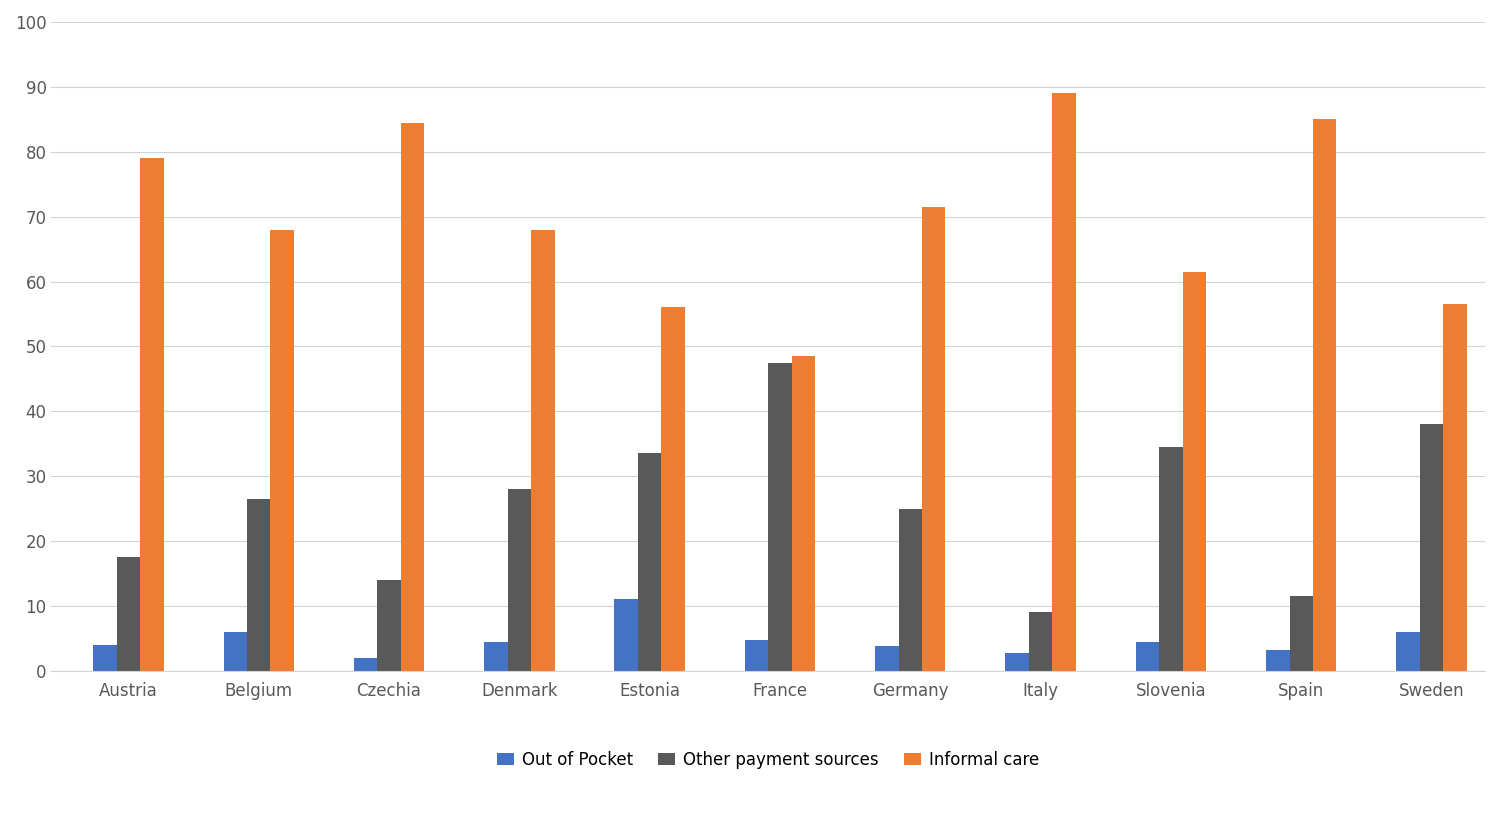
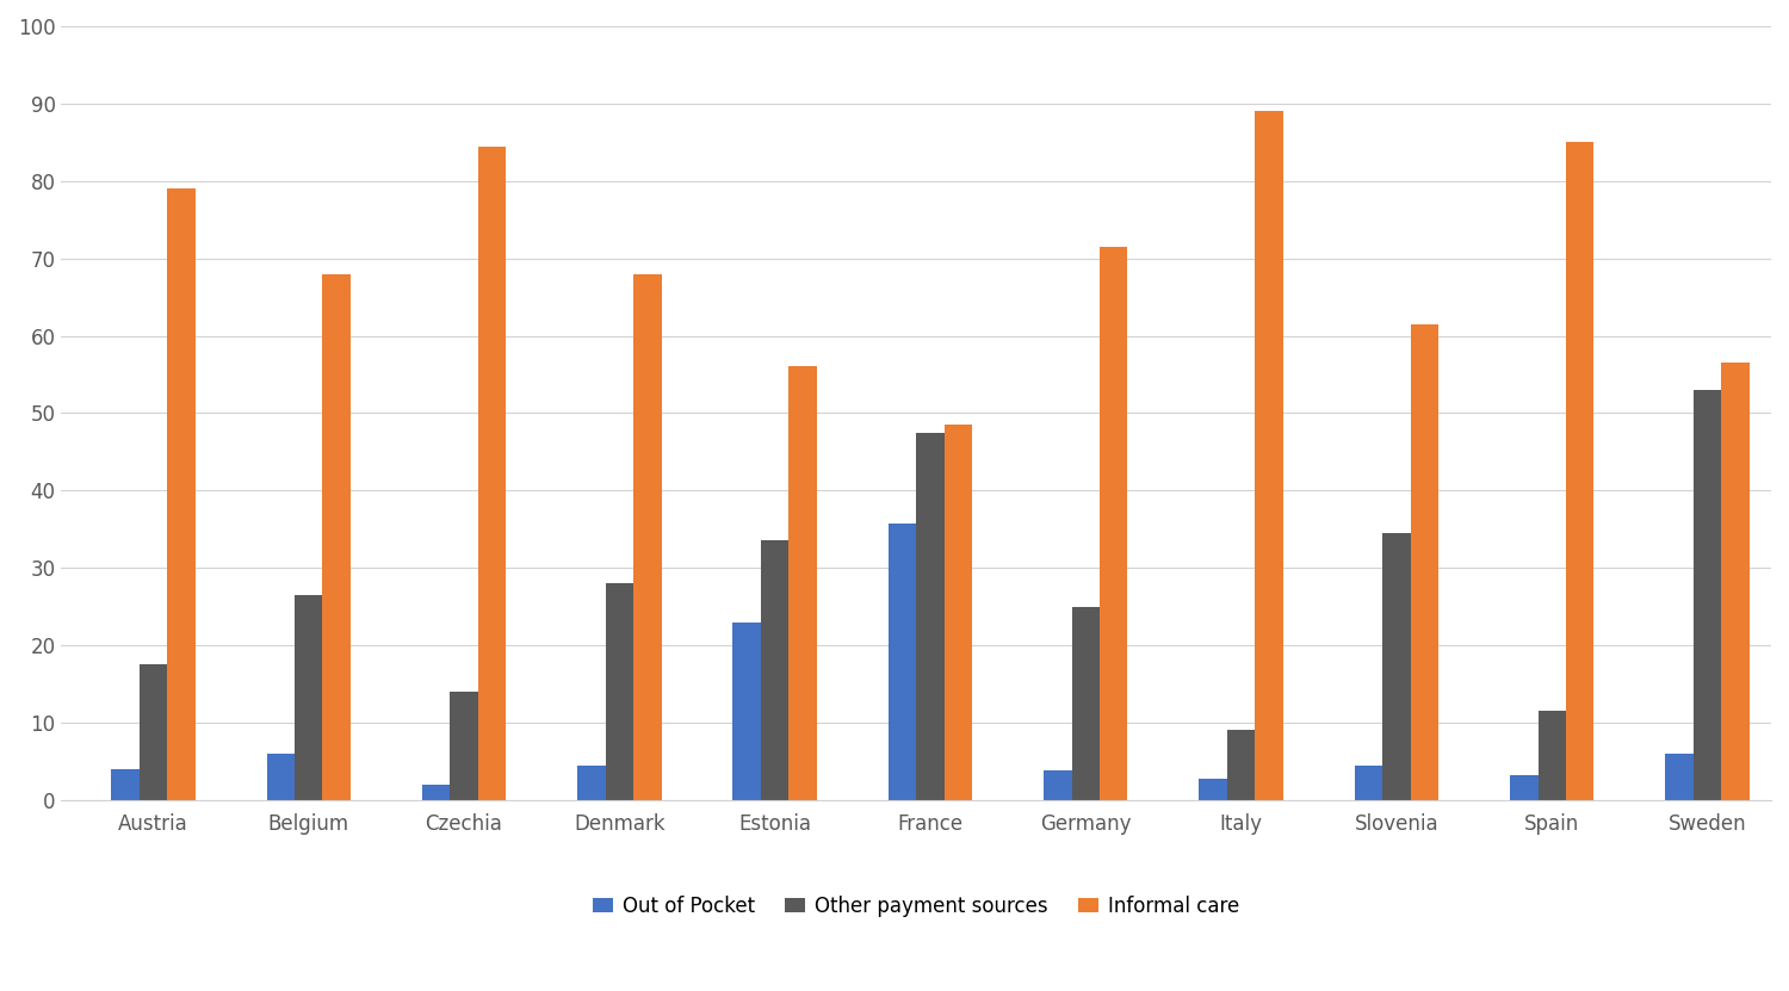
Out of Pocket/Estonia: 11.0 -> 23.0
Out of Pocket/France: 4.8 -> 35.8
Other payment sources/Sweden: 38.0 -> 53.0
